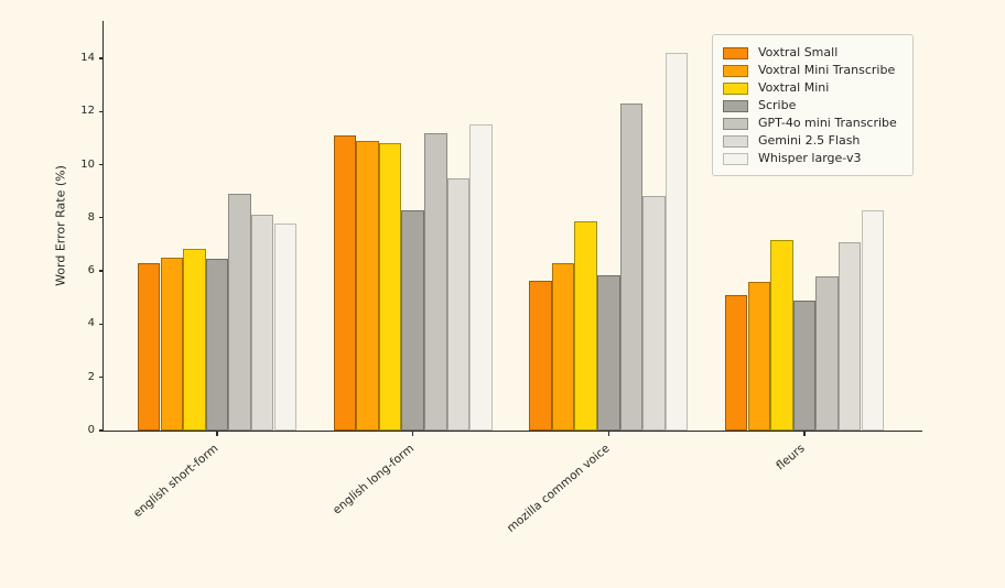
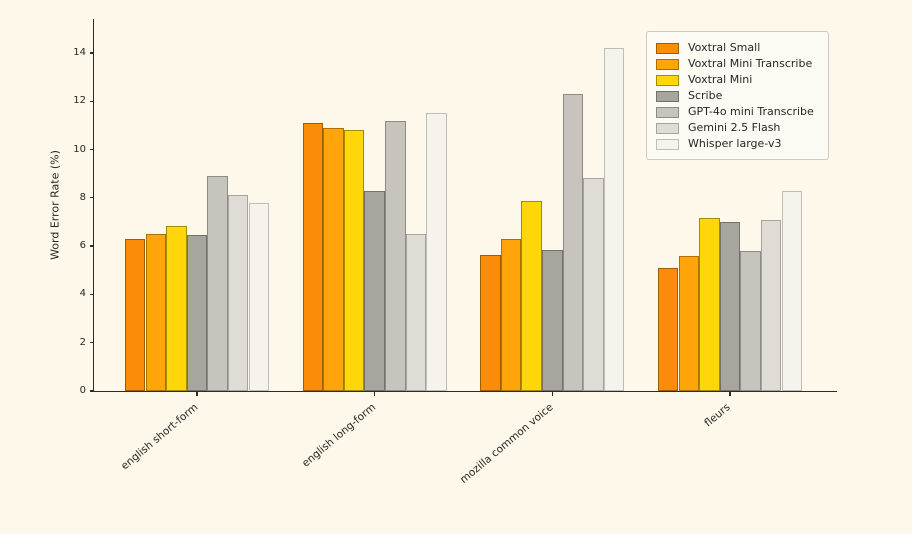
Gemini 2.5 Flash/english long-form: 9.5 -> 6.5
Scribe/fleurs: 4.9 -> 7.0
